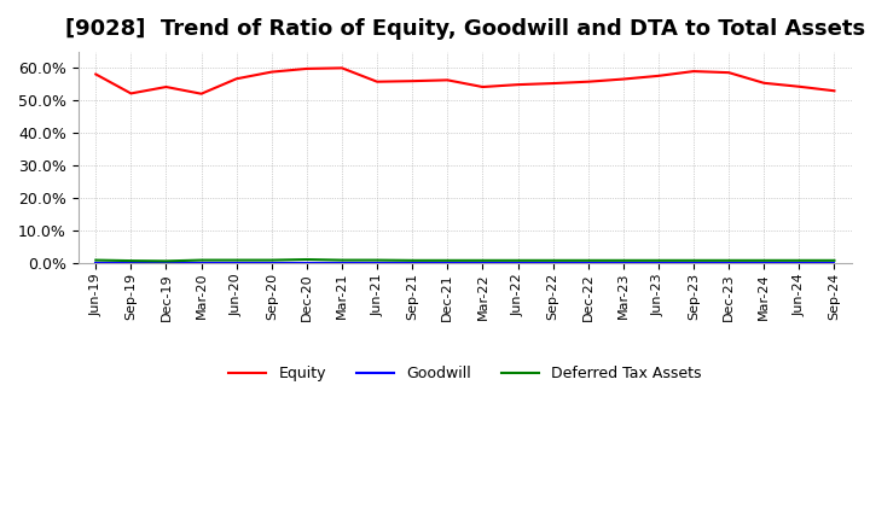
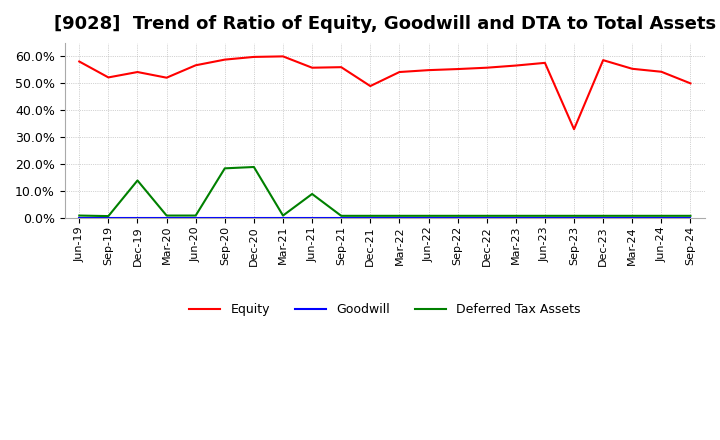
Deferred Tax Assets/Dec-19: 0.7% -> 14.0%
Deferred Tax Assets/Sep-20: 1.0% -> 18.5%
Deferred Tax Assets/Dec-20: 1.2% -> 19.0%
Deferred Tax Assets/Jun-21: 1.0% -> 9.0%
Equity/Dec-21: 56.3% -> 49.0%
Equity/Sep-23: 59.0% -> 33.0%
Equity/Sep-24: 53.0% -> 50.0%
